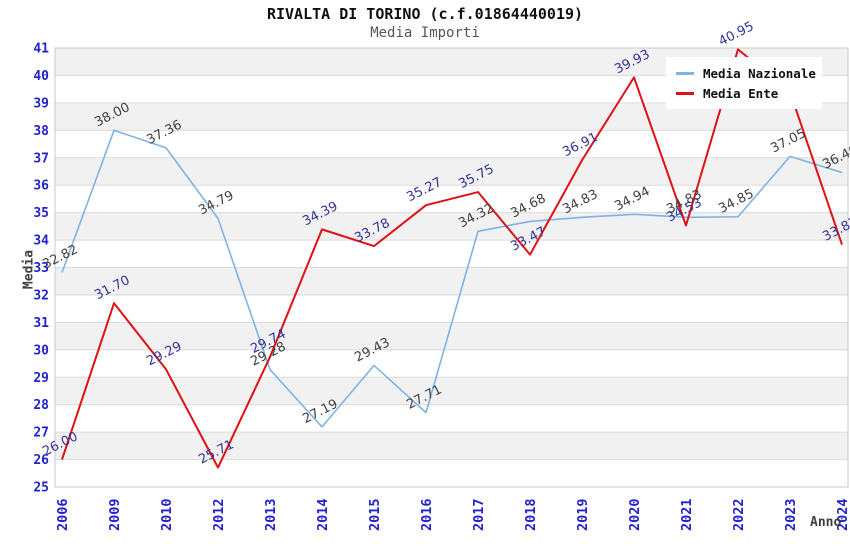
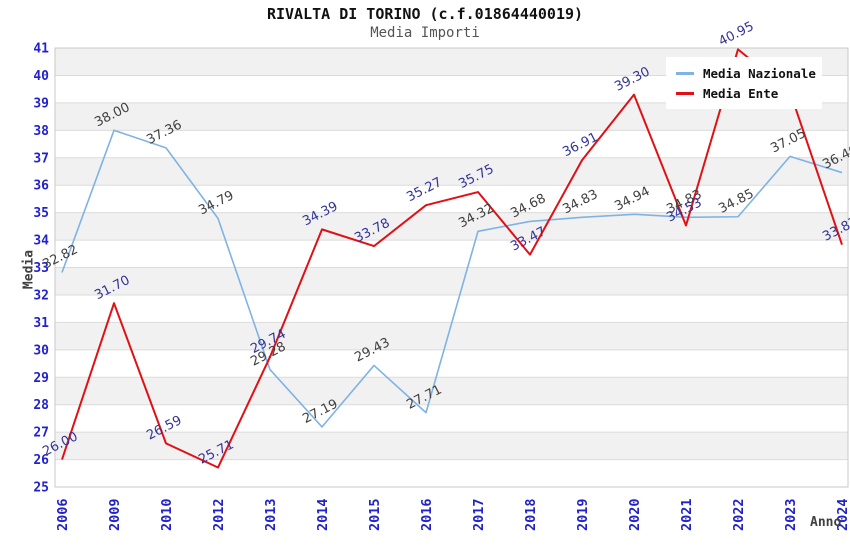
Media Ente/2010: 29.29 -> 26.59
Media Ente/2020: 39.93 -> 39.30
